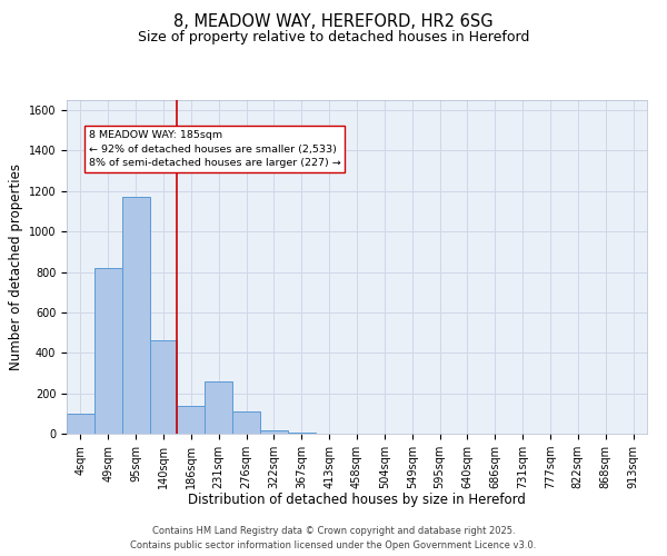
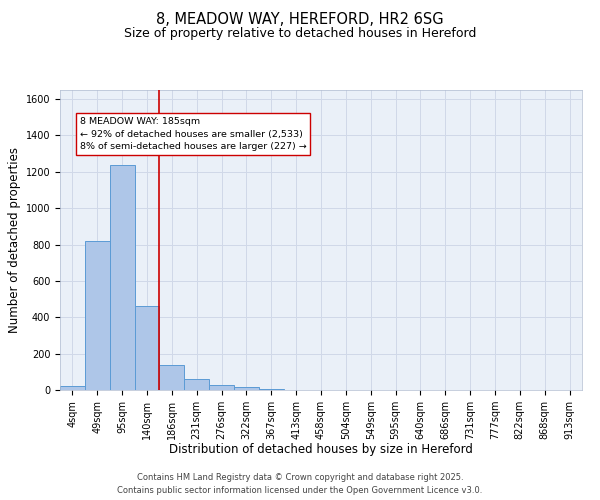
4sqm: 100 -> 20
95sqm: 1170 -> 1240
231sqm: 260 -> 60
276sqm: 110 -> 20
